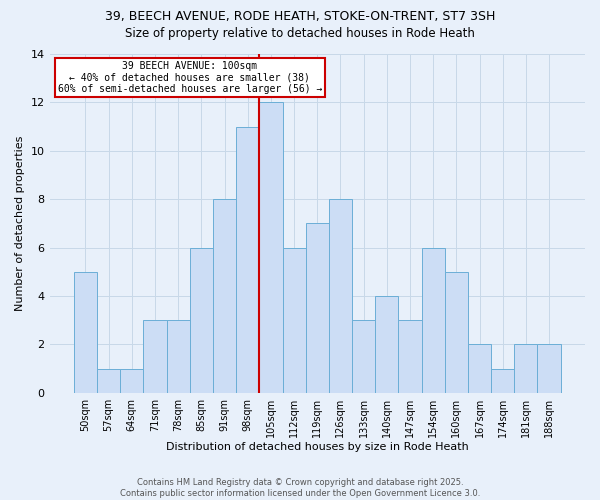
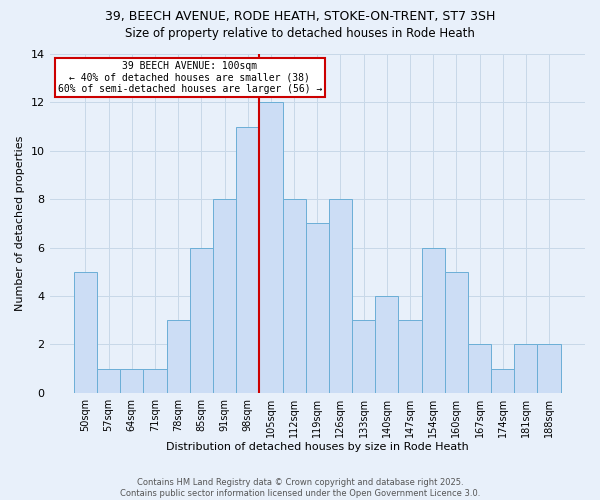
71sqm: 3 -> 1
112sqm: 6 -> 8
